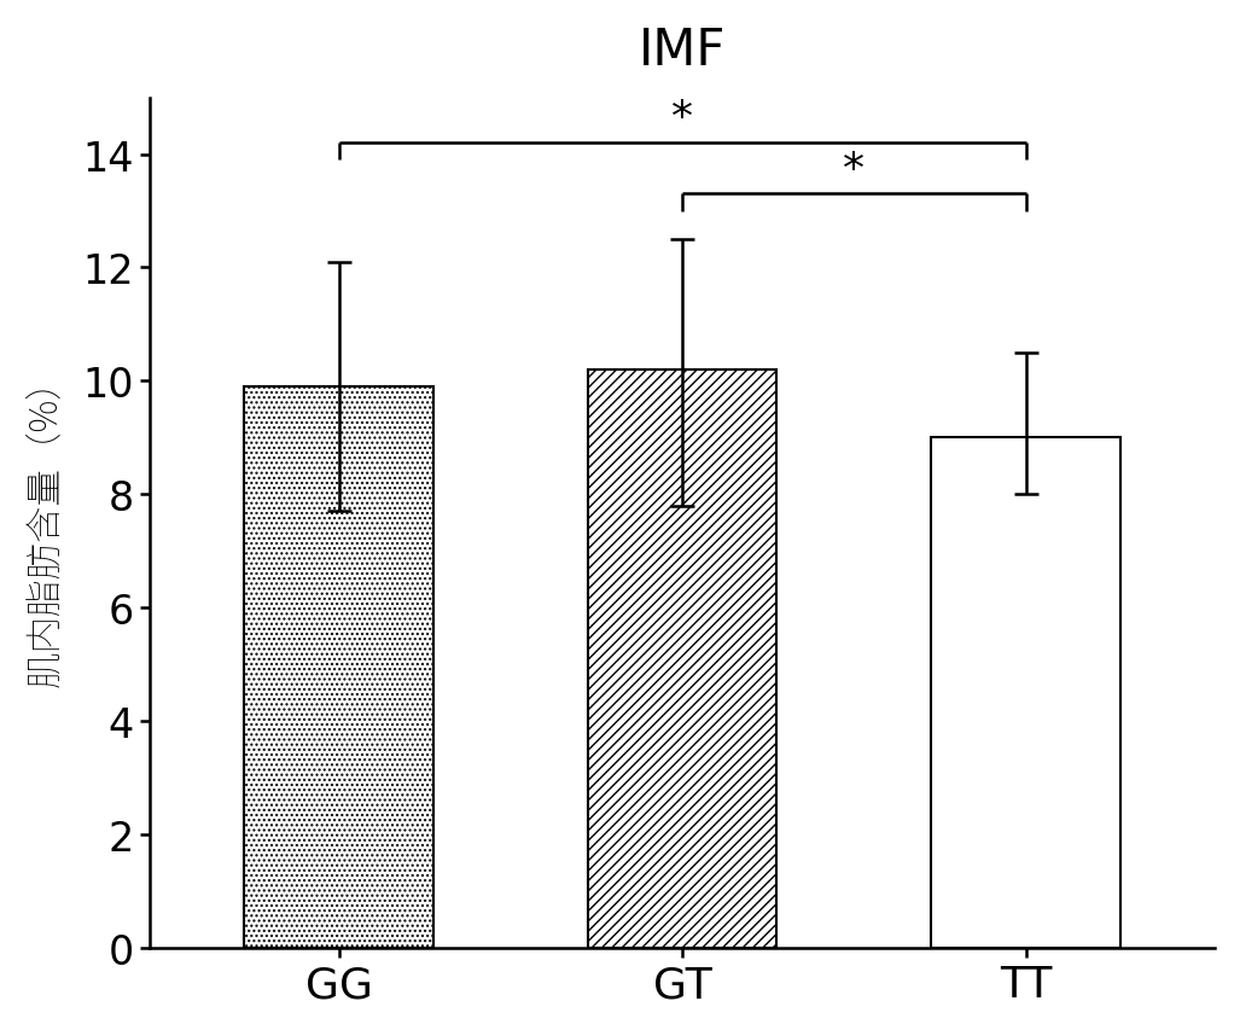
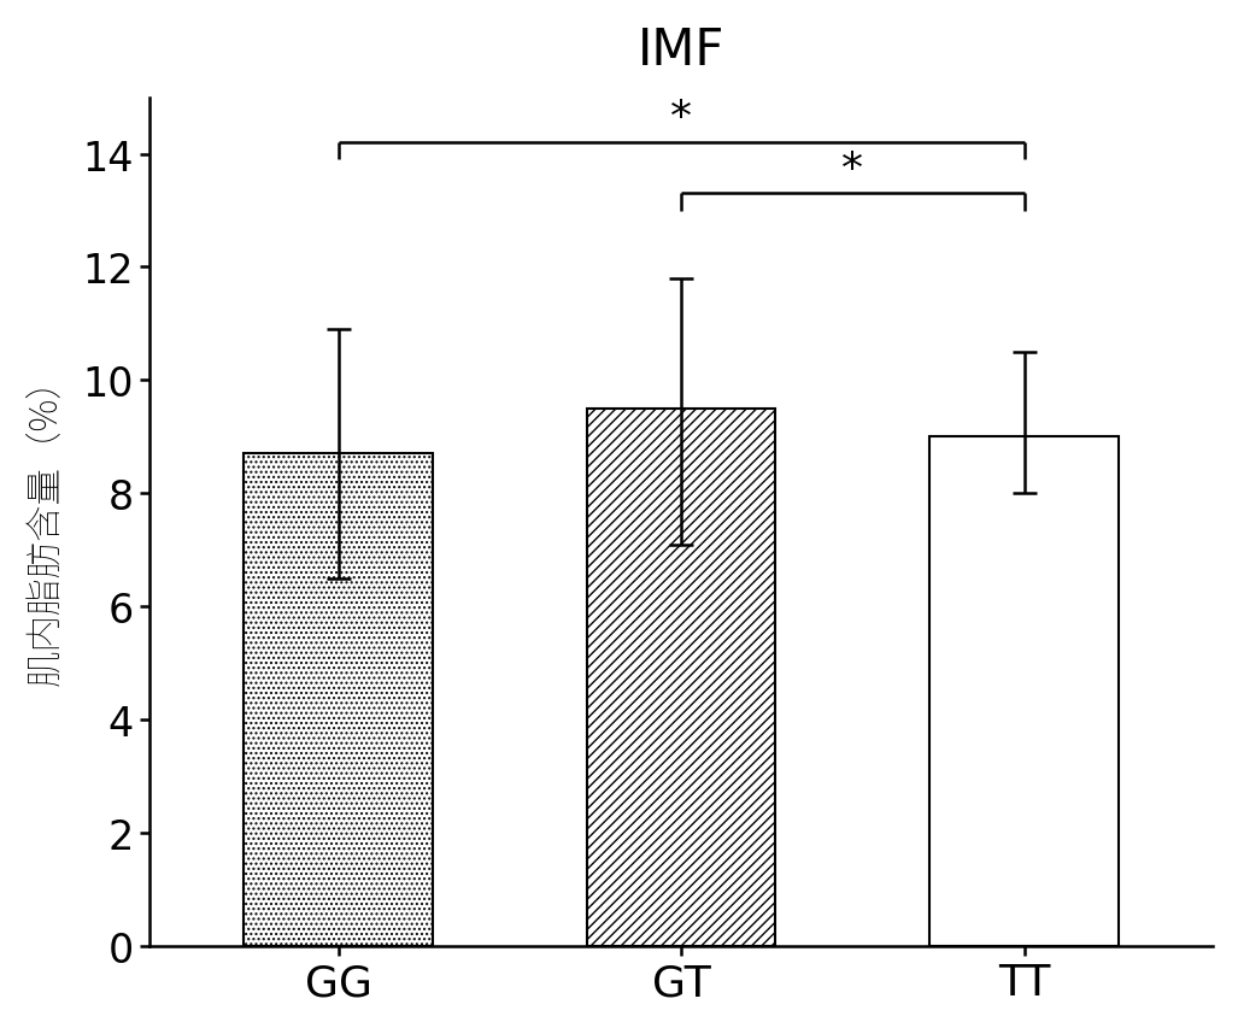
GG: 9.9 -> 8.7
GT: 10.2 -> 9.5
